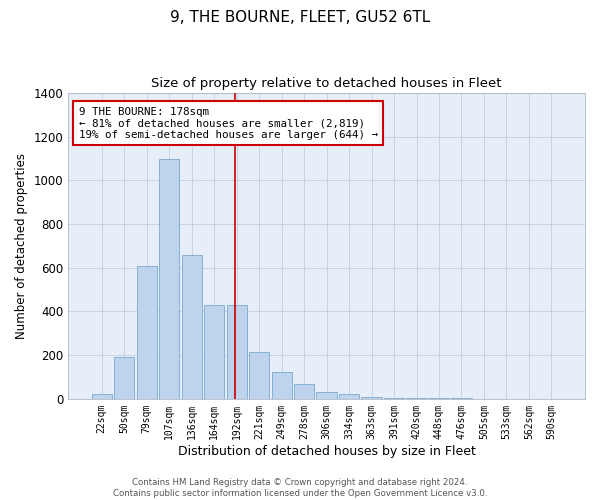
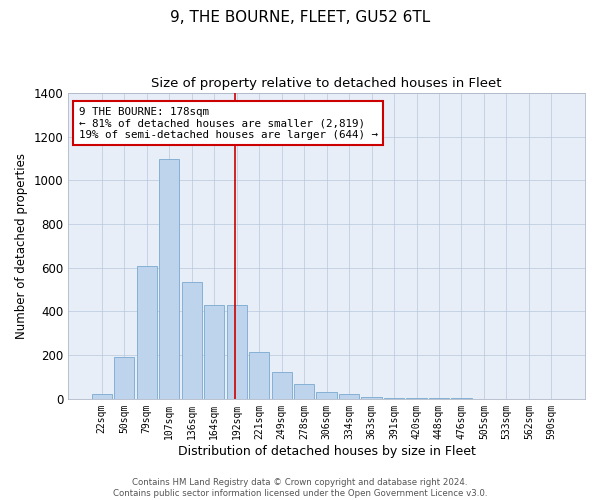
136sqm: 660 -> 535
